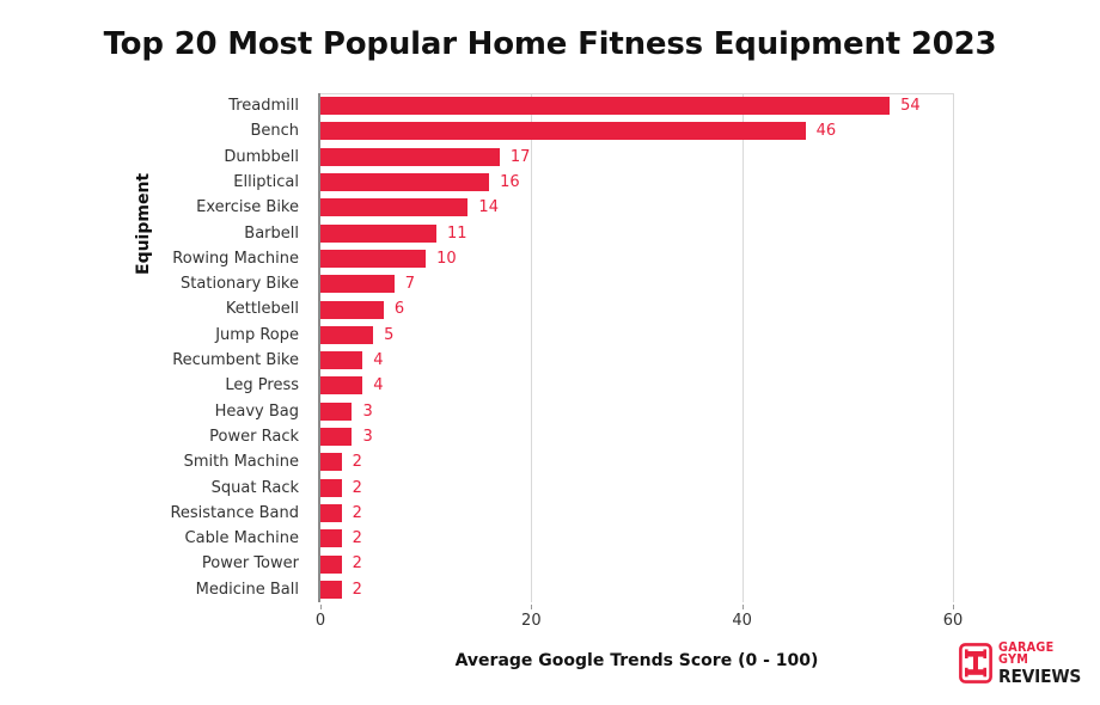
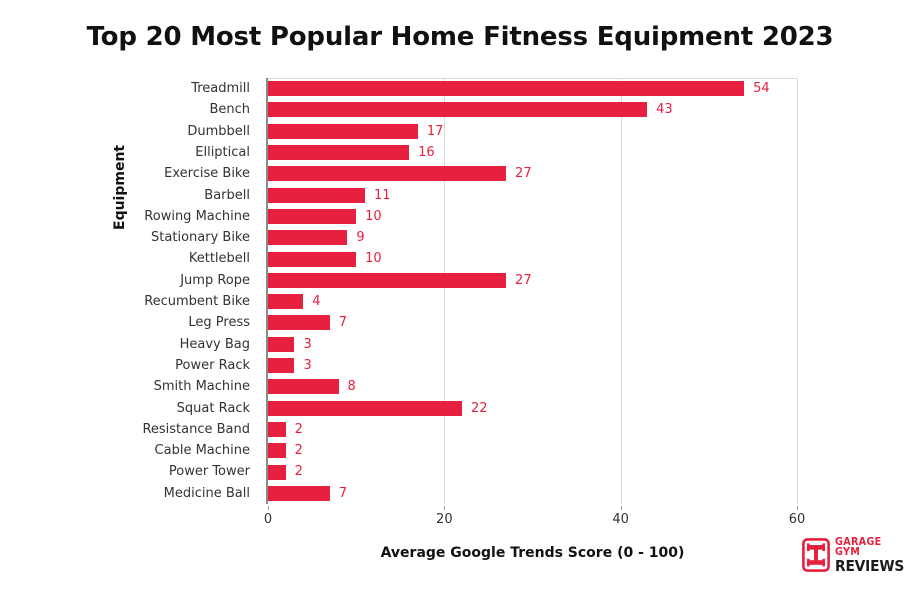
Bench: 46 -> 43
Exercise Bike: 14 -> 27
Stationary Bike: 7 -> 9
Kettlebell: 6 -> 10
Jump Rope: 5 -> 27
Leg Press: 4 -> 7
Smith Machine: 2 -> 8
Squat Rack: 2 -> 22
Medicine Ball: 2 -> 7
